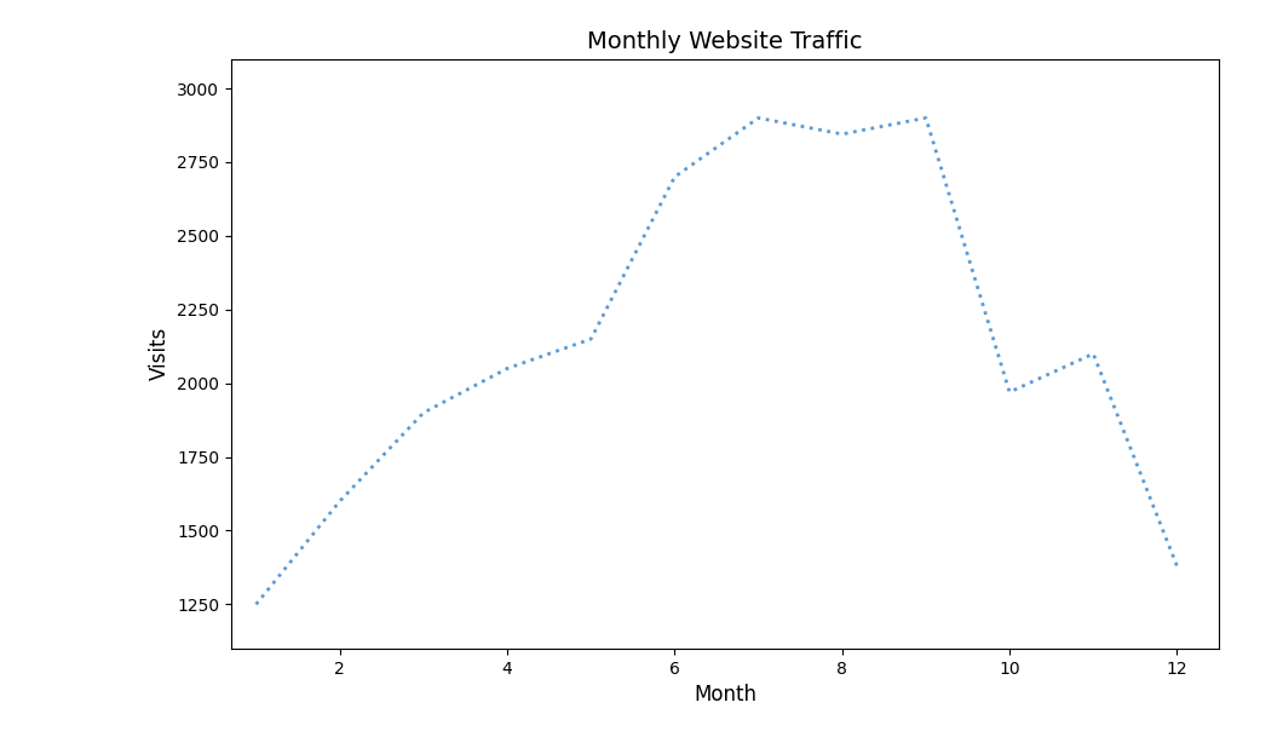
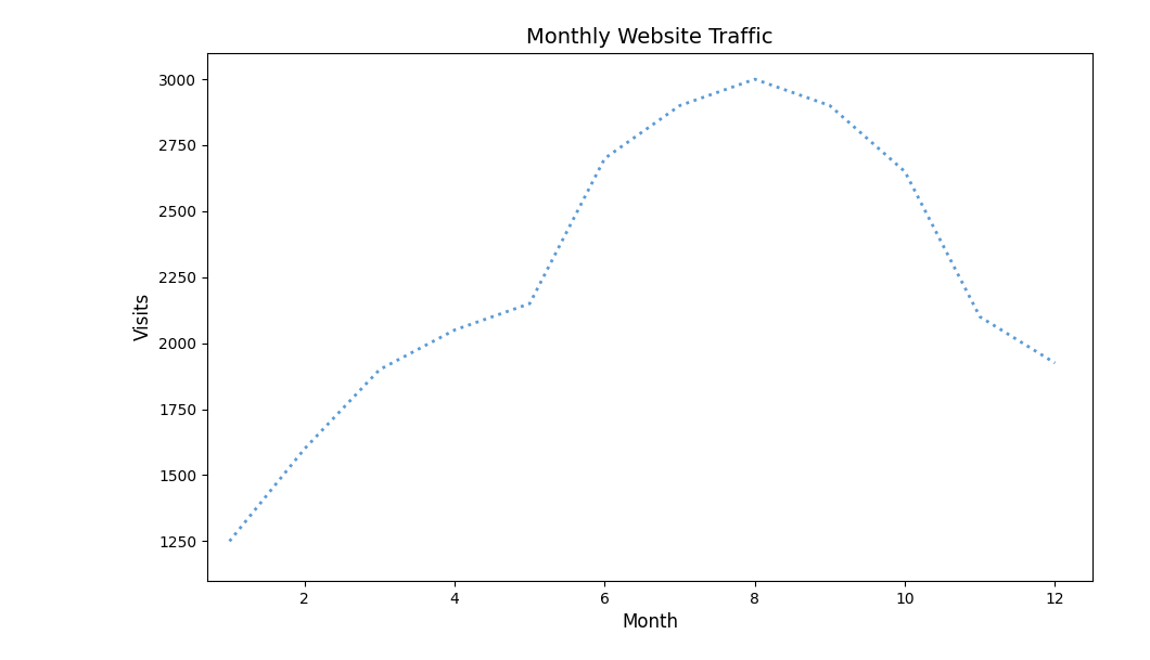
8: 2845 -> 3000
10: 1970 -> 2650
12: 1380 -> 1925
